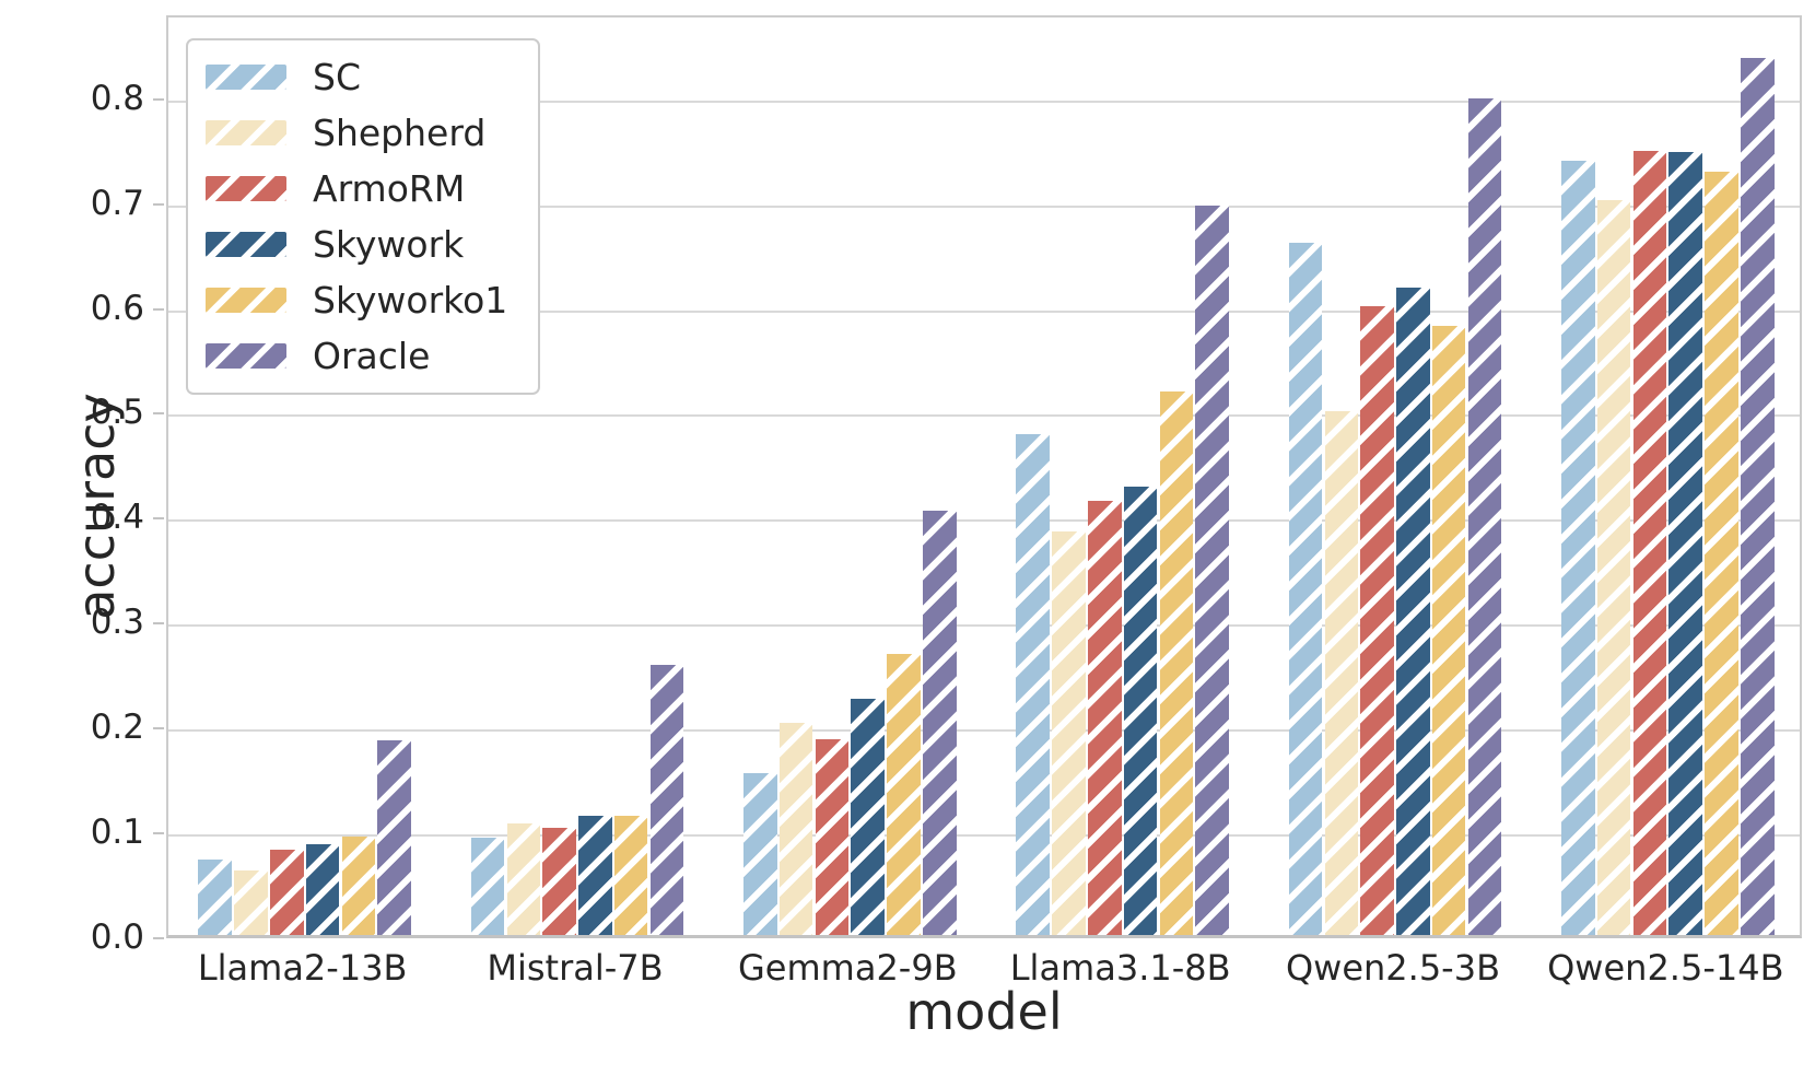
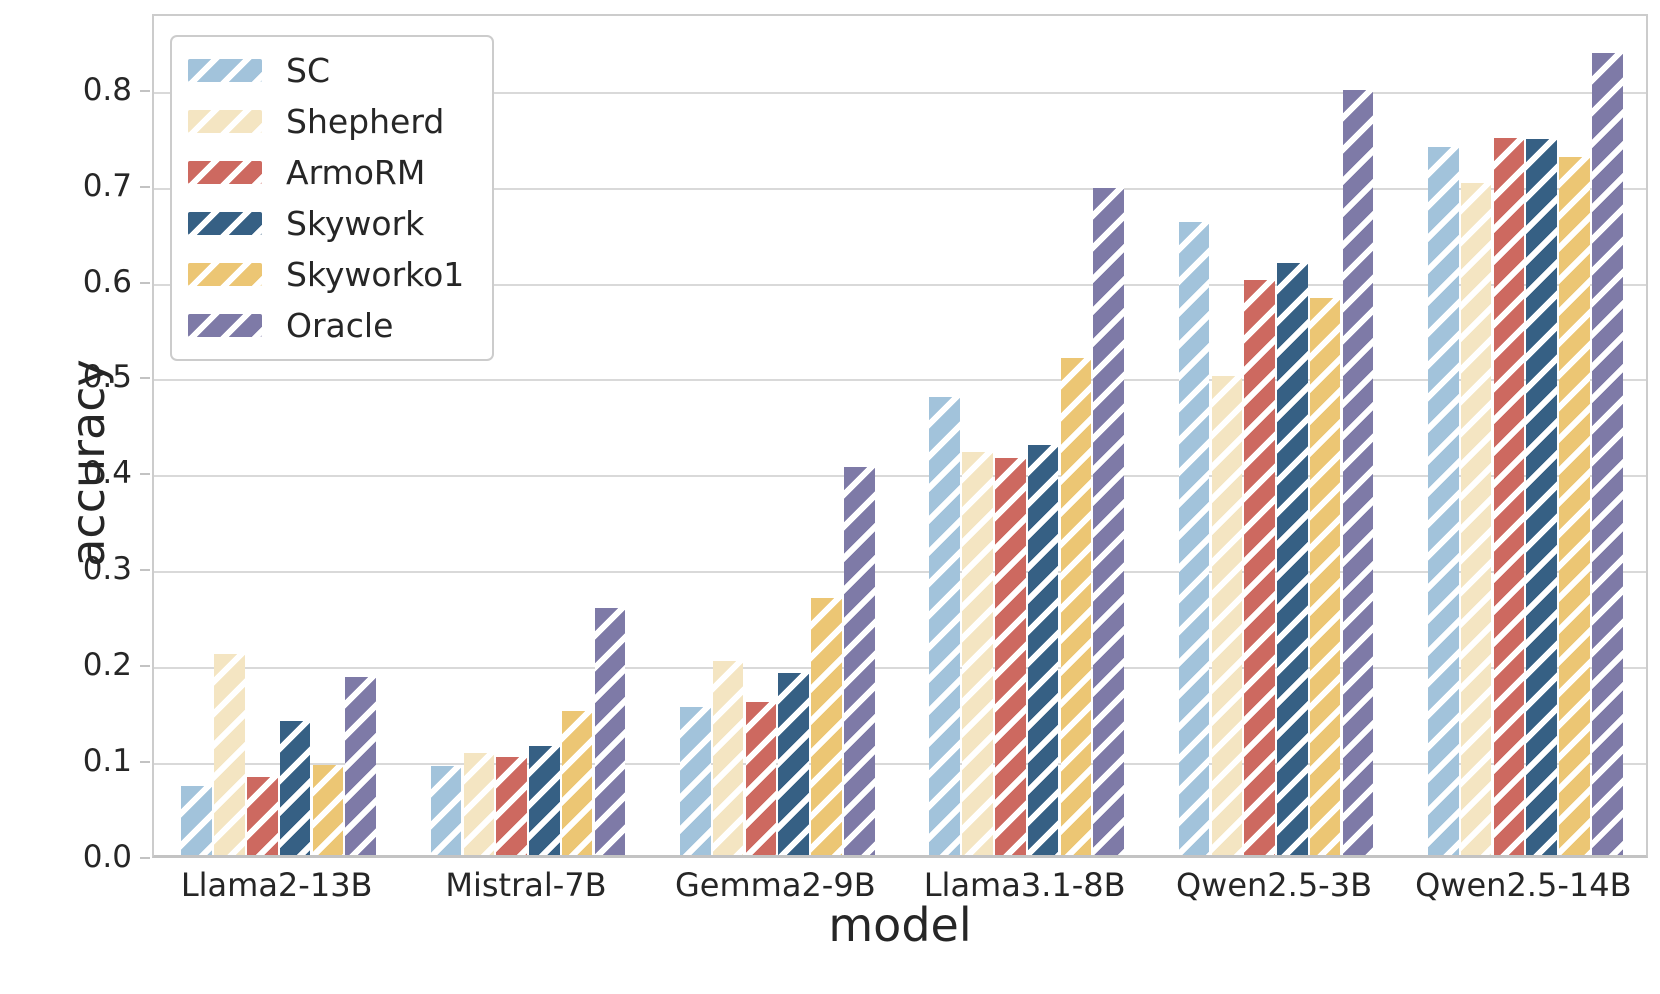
Shepherd/Llama2-13B: 0.06 -> 0.21
Skywork/Llama2-13B: 0.09 -> 0.14
Skyworko1/Mistral-7B: 0.11 -> 0.15
ArmoRM/Gemma2-9B: 0.19 -> 0.16
Skywork/Gemma2-9B: 0.23 -> 0.19
Shepherd/Llama3.1-8B: 0.39 -> 0.42
